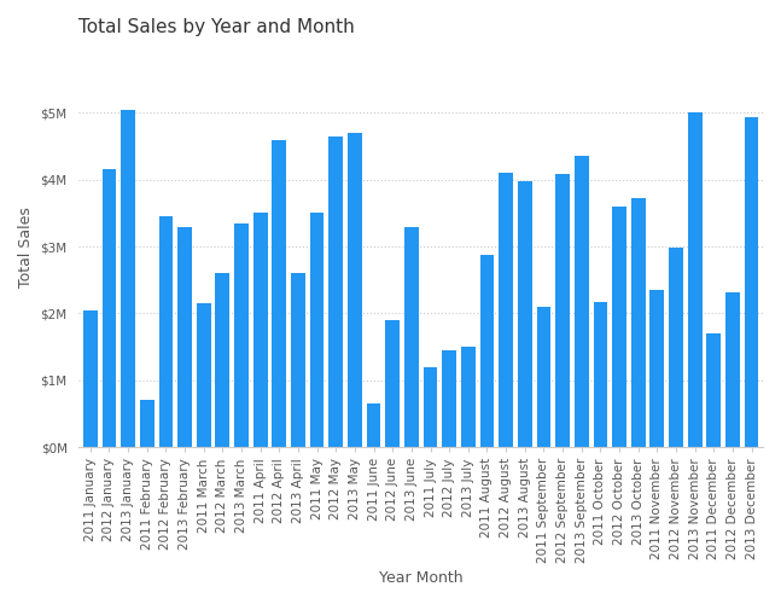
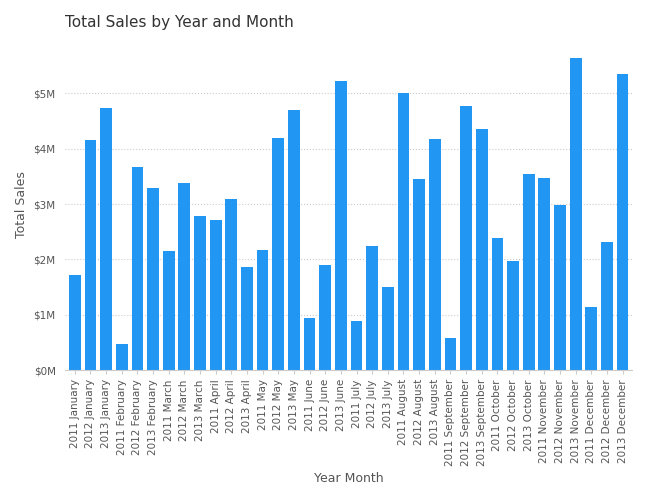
2011 January: $2.05M -> $1.72M
2013 January: $5.05M -> $4.74M
2011 February: $0.70M -> $0.48M
2012 February: $3.45M -> $3.68M
2012 March: $2.60M -> $3.38M
2013 March: $3.35M -> $2.78M
2011 April: $3.50M -> $2.72M
2012 April: $4.60M -> $3.10M
2013 April: $2.60M -> $1.86M
2011 May: $3.50M -> $2.18M
2012 May: $4.65M -> $4.20M
2011 June: $0.65M -> $0.94M
2013 June: $3.30M -> $5.22M
2011 July: $1.20M -> $0.88M
2012 July: $1.45M -> $2.24M
2011 August: $2.88M -> $5.00M
2012 August: $4.10M -> $3.46M
2013 August: $3.97M -> $4.18M
2011 September: $2.10M -> $0.58M
2012 September: $4.08M -> $4.78M
2011 October: $2.18M -> $2.38M
2012 October: $3.60M -> $1.98M
2013 October: $3.73M -> $3.54M
2011 November: $2.35M -> $3.48M
2013 November: $5.00M -> $5.64M
2011 December: $1.70M -> $1.14M
2013 December: $4.94M -> $5.36M
